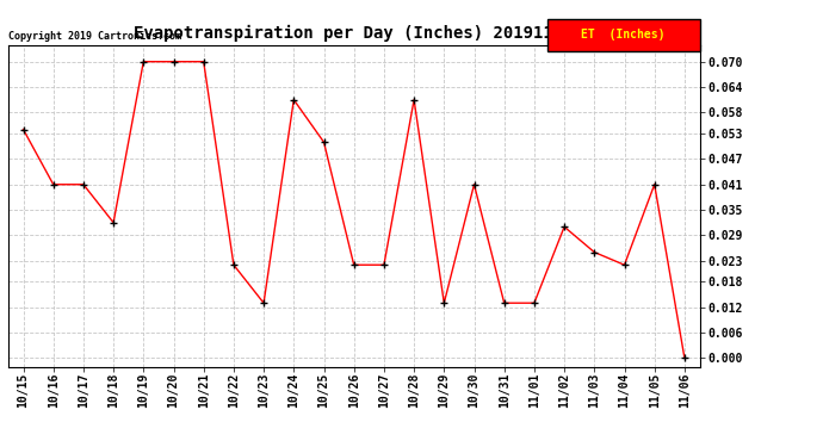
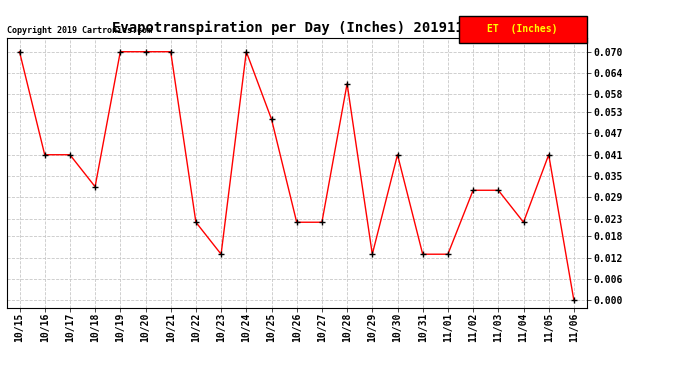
10/15: 0.054 -> 0.070
10/24: 0.061 -> 0.070
11/03: 0.025 -> 0.031
